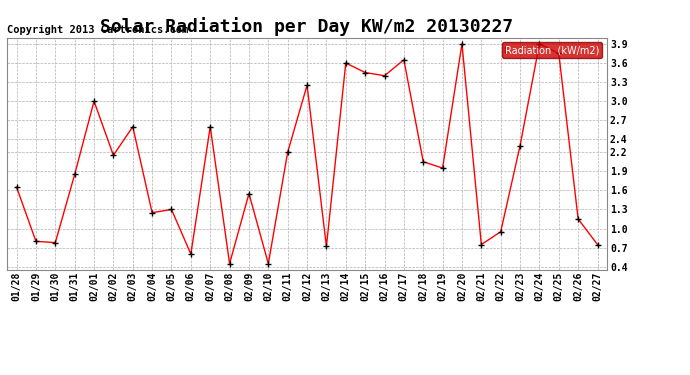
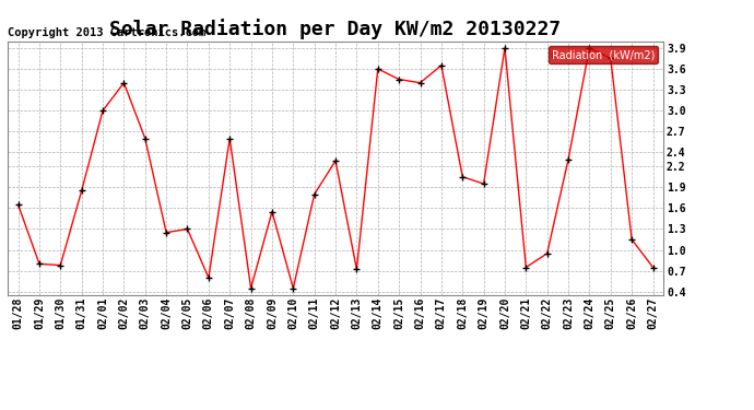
02/02: 2.15 -> 3.40
02/11: 2.20 -> 1.80
02/12: 3.25 -> 2.28
